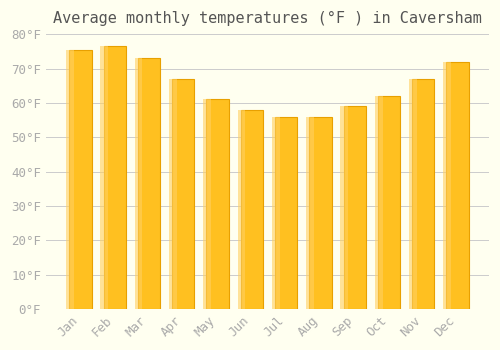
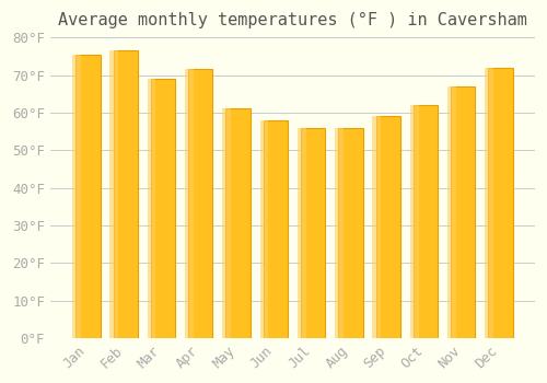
Mar: 73.0°F -> 69.0°F
Apr: 67.0°F -> 71.5°F
